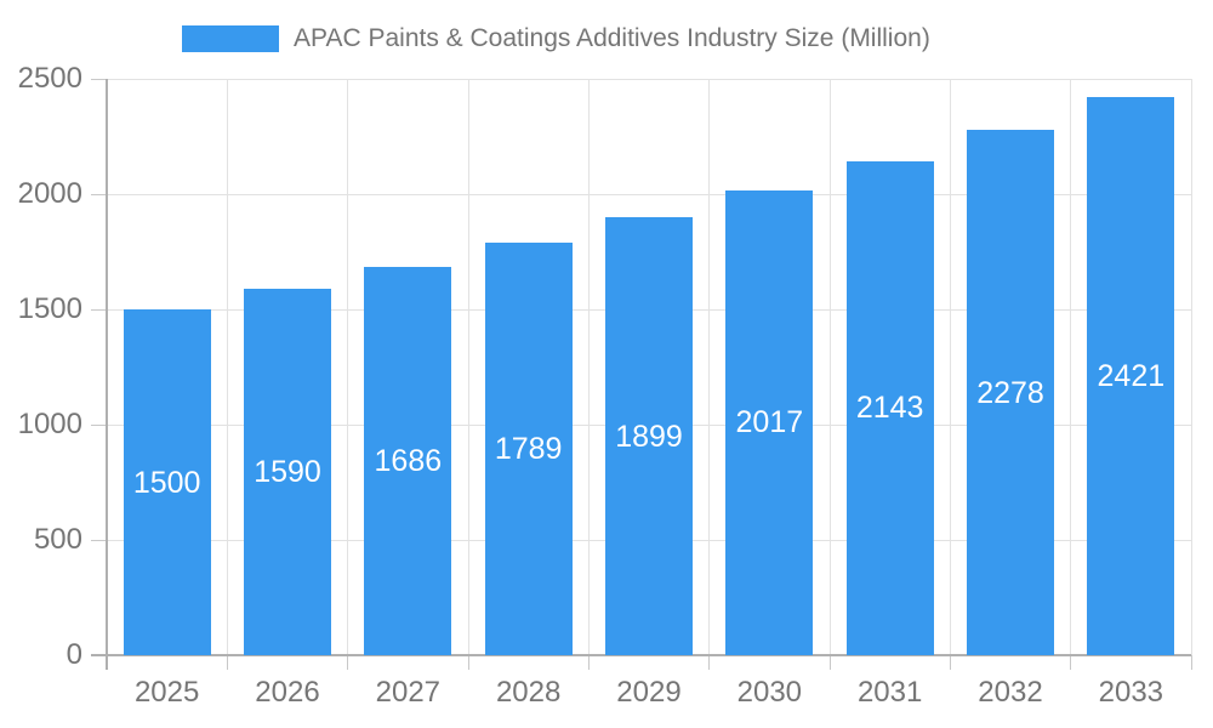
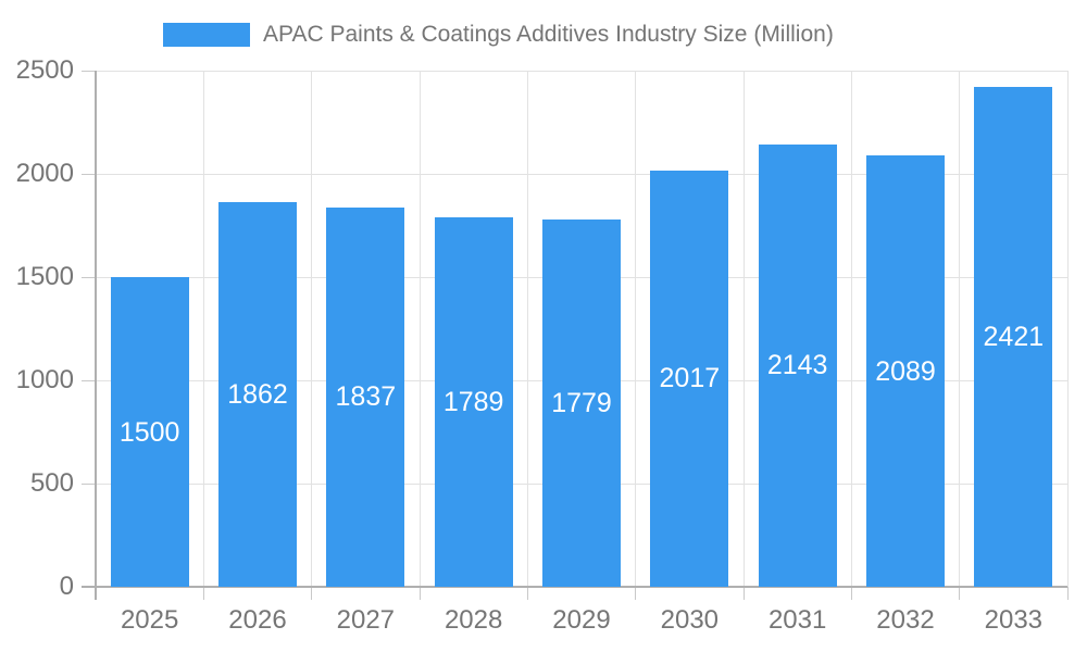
2026: 1590 -> 1862
2027: 1686 -> 1837
2029: 1899 -> 1779
2032: 2278 -> 2089
